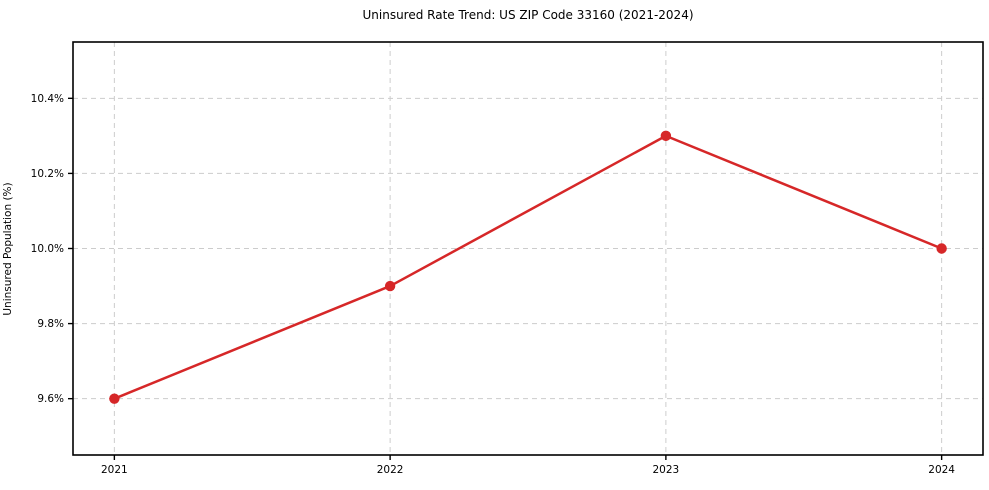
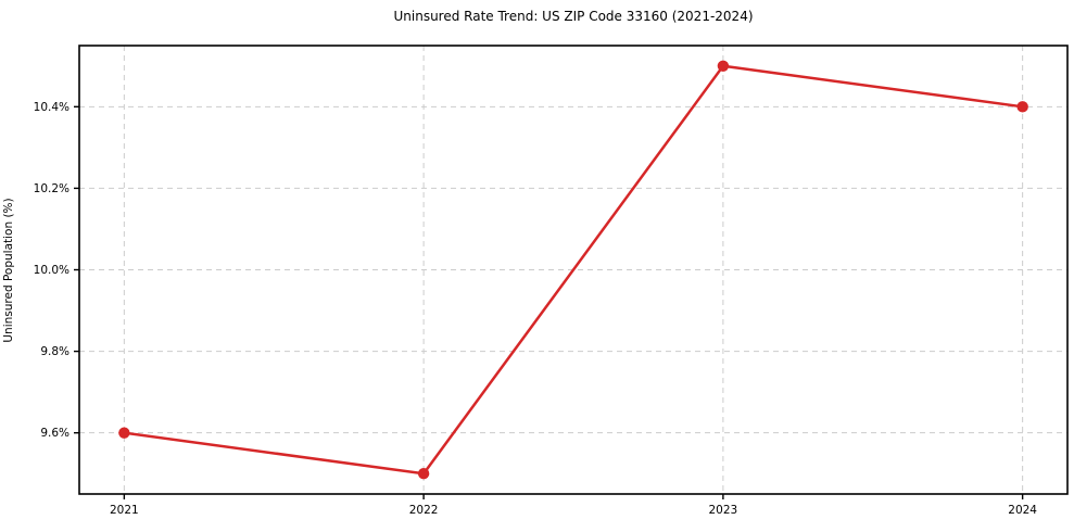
2022: 9.9% -> 9.5%
2023: 10.3% -> 10.5%
2024: 10.0% -> 10.4%
